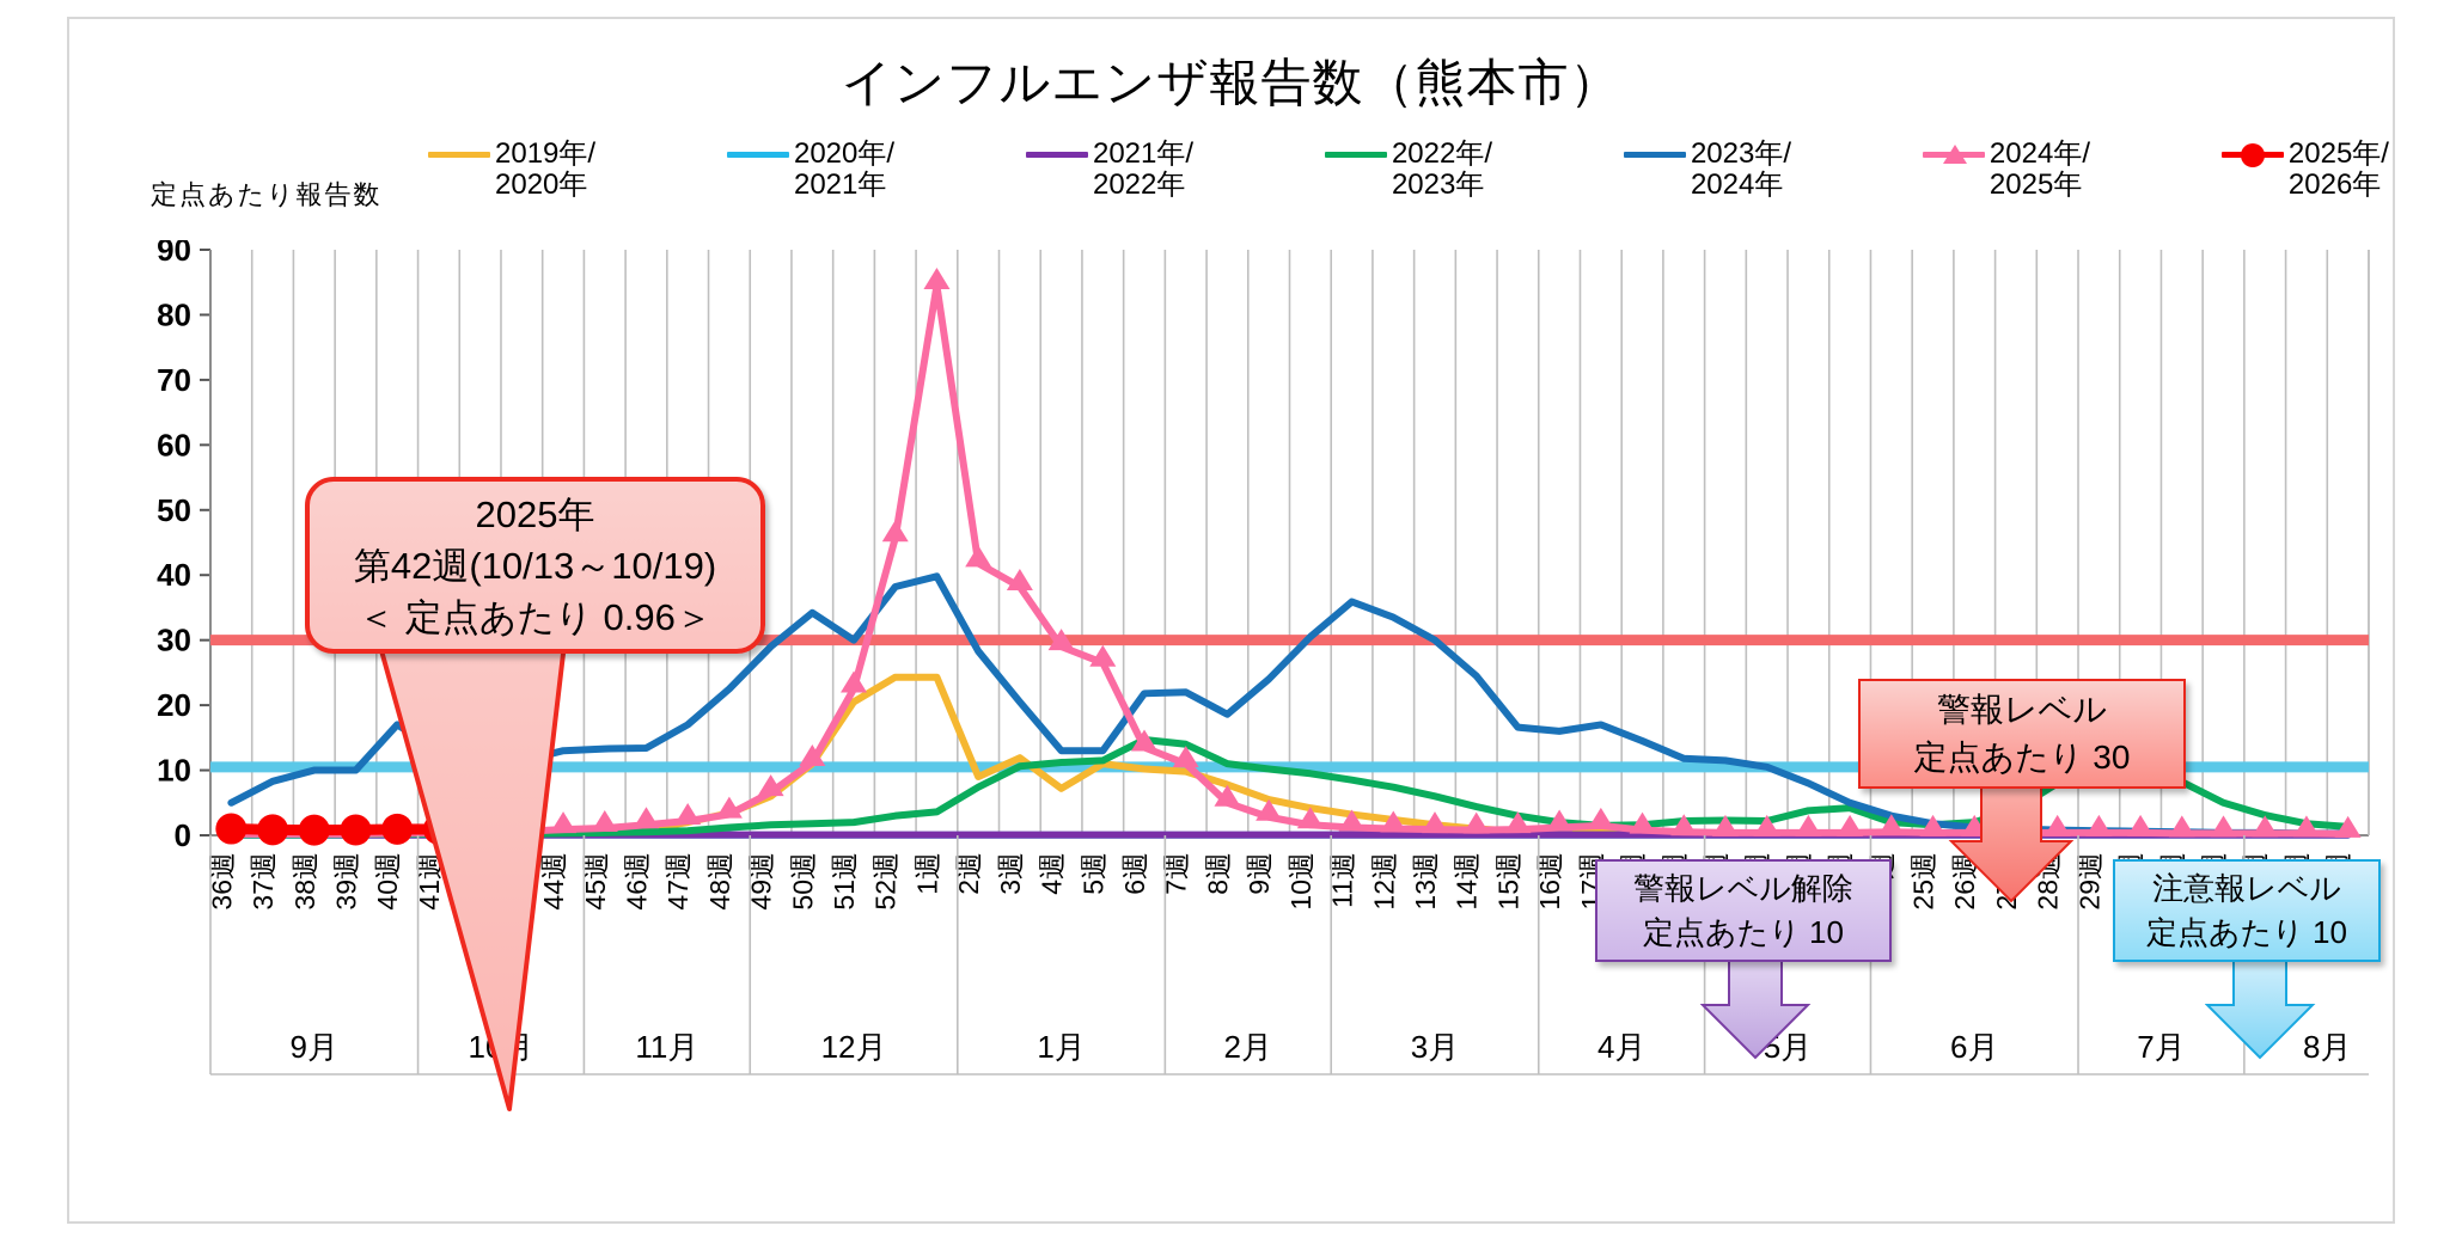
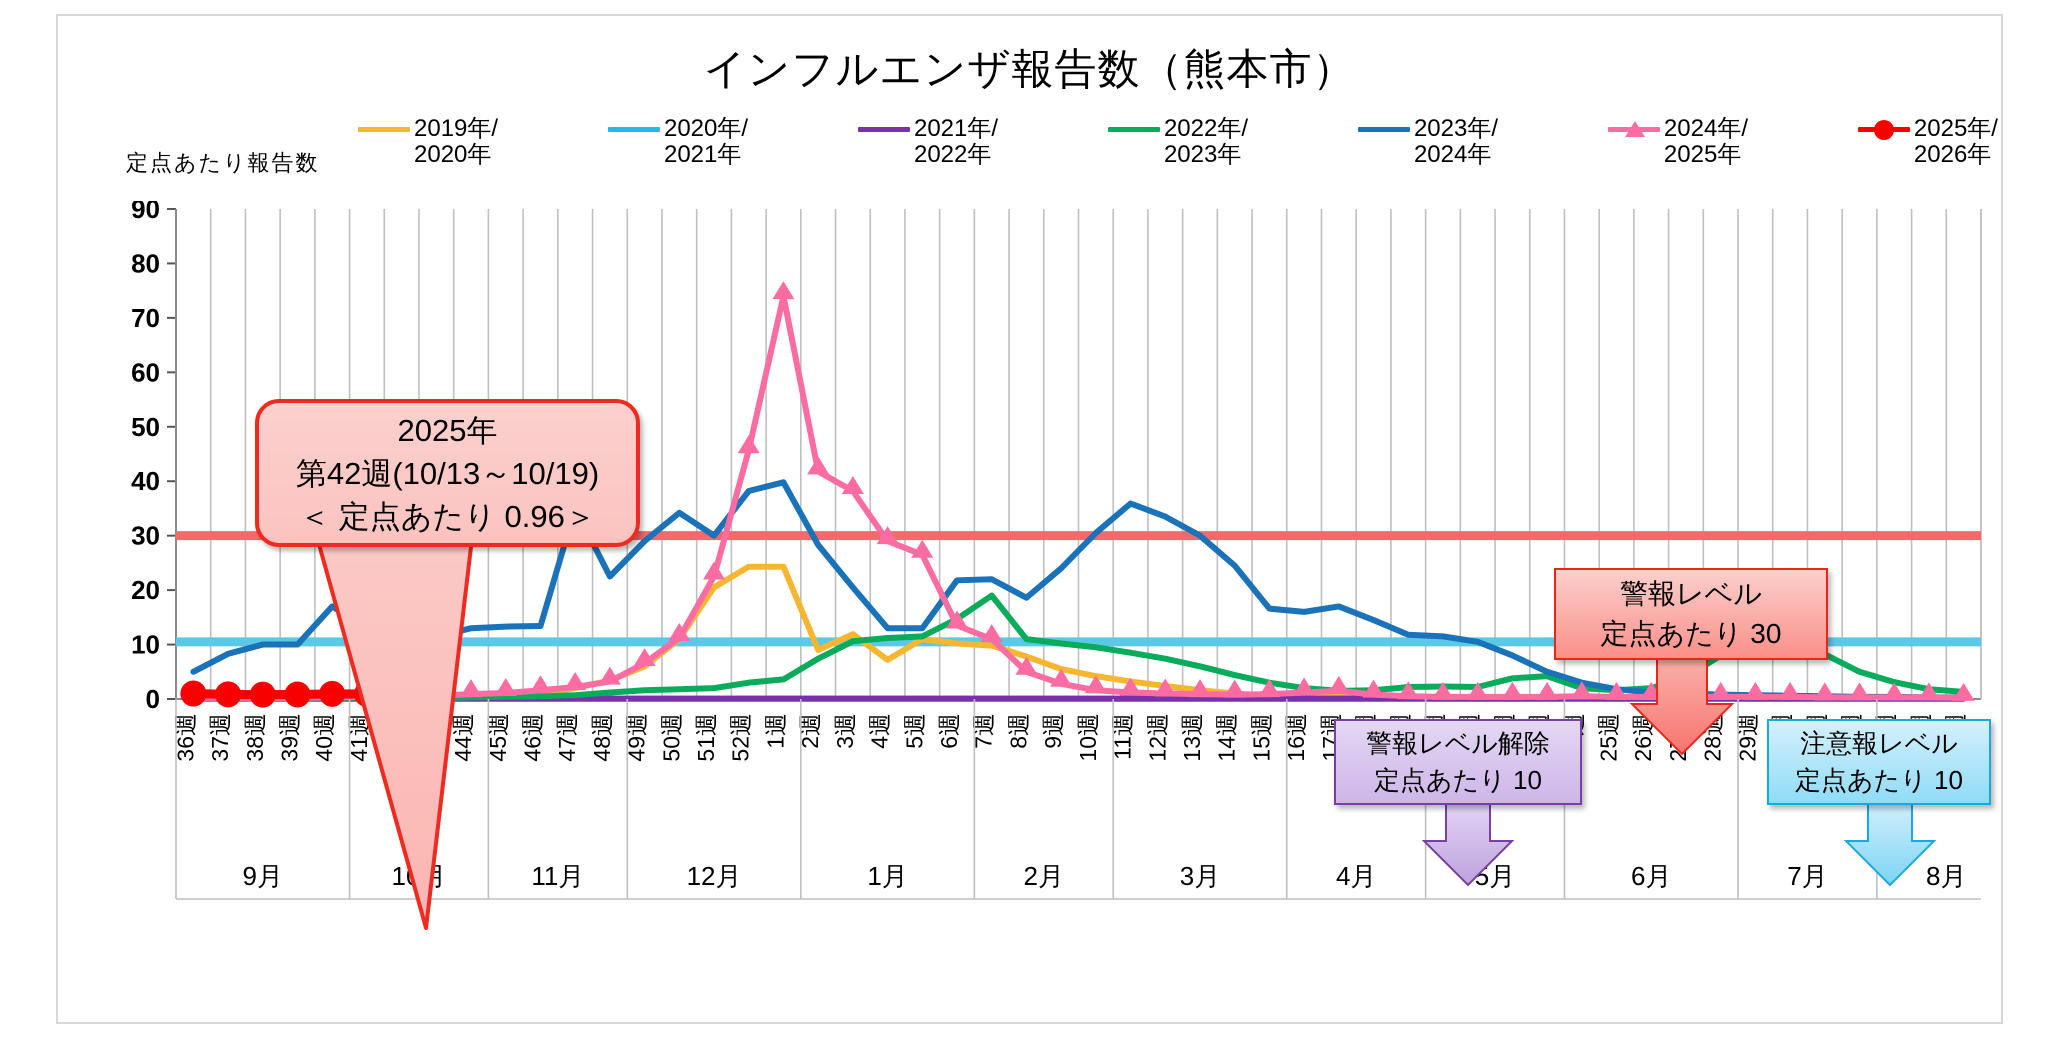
2023年/2024年/47週: 17 -> 35
2024年/2025年/1週: 84 -> 74
2022年/2023年/7週: 14 -> 19
